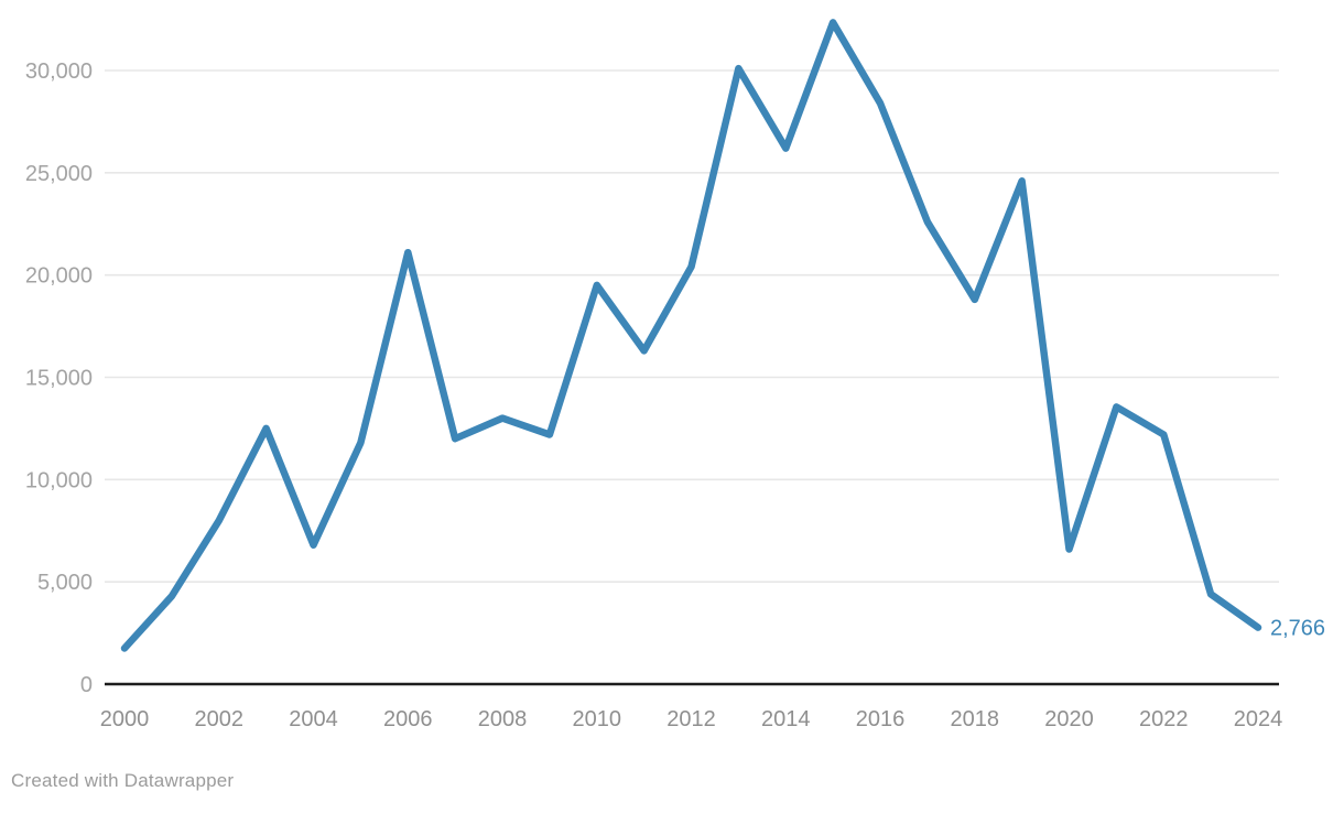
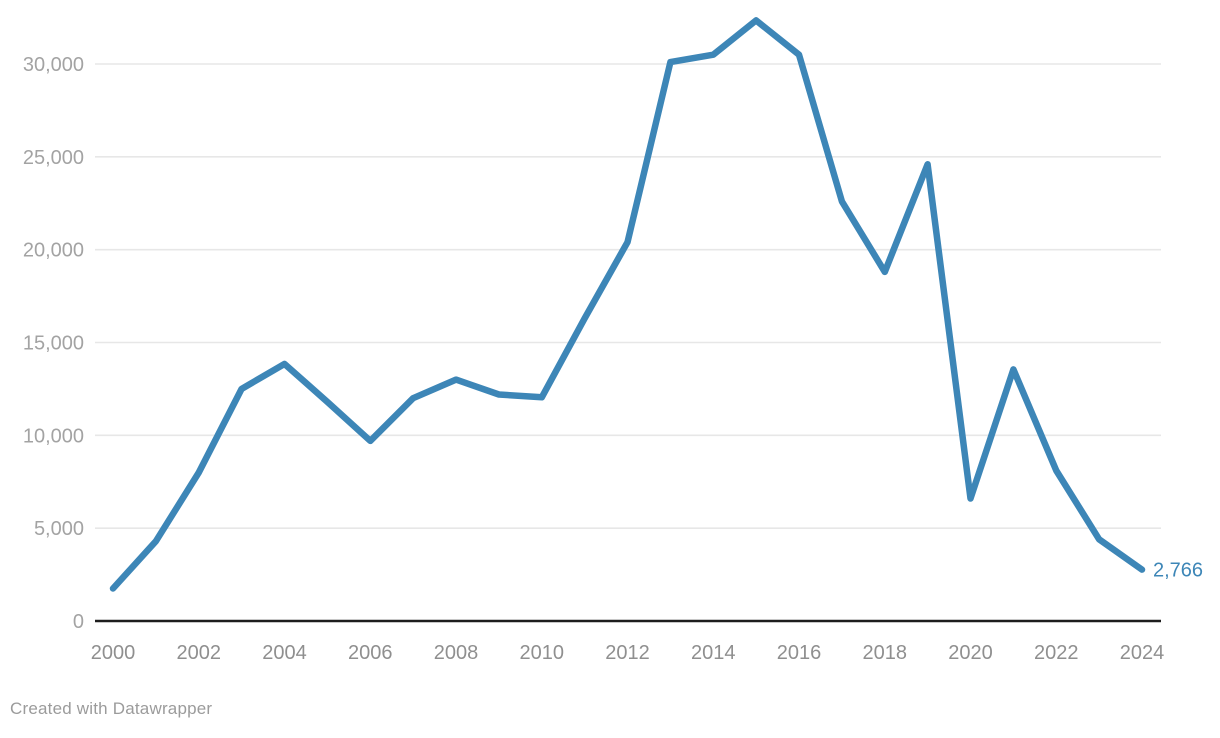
2004: 6800 -> 13800
2006: 21100 -> 9700
2010: 19500 -> 12000
2014: 26200 -> 30500
2016: 28400 -> 30500
2022: 12200 -> 8100
